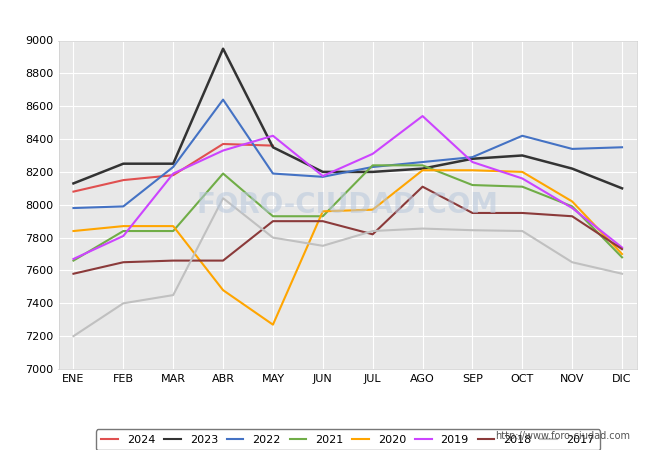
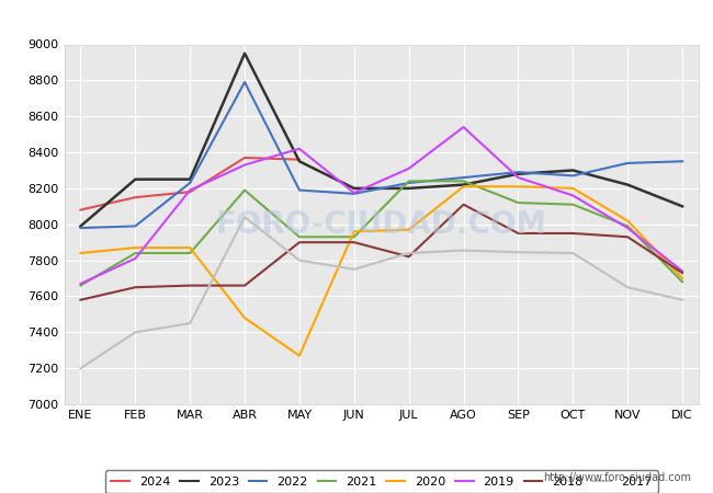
2023/ENE: 8130 -> 7990
2022/ABR: 8640 -> 8790
2022/OCT: 8420 -> 8270
